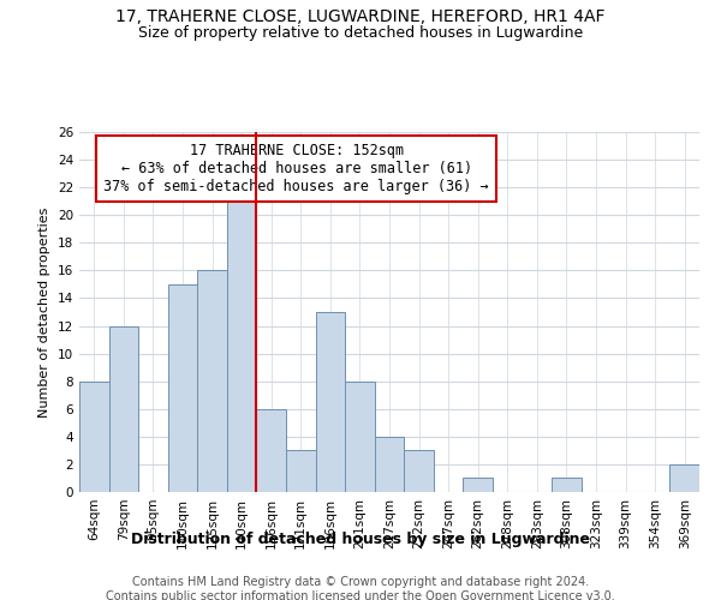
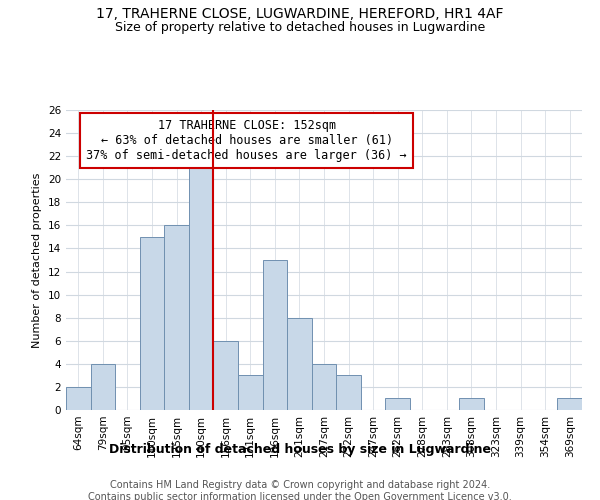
64sqm: 8 -> 2
79sqm: 12 -> 4
369sqm: 2 -> 1
